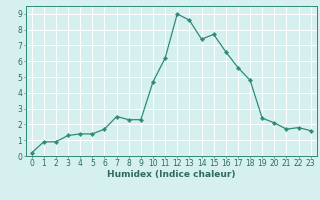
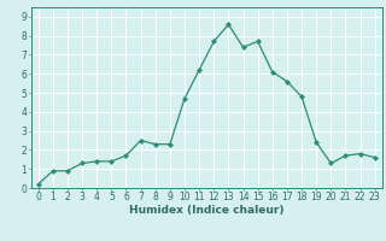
12: 9.0 -> 7.7
16: 6.6 -> 6.1
20: 2.1 -> 1.3
